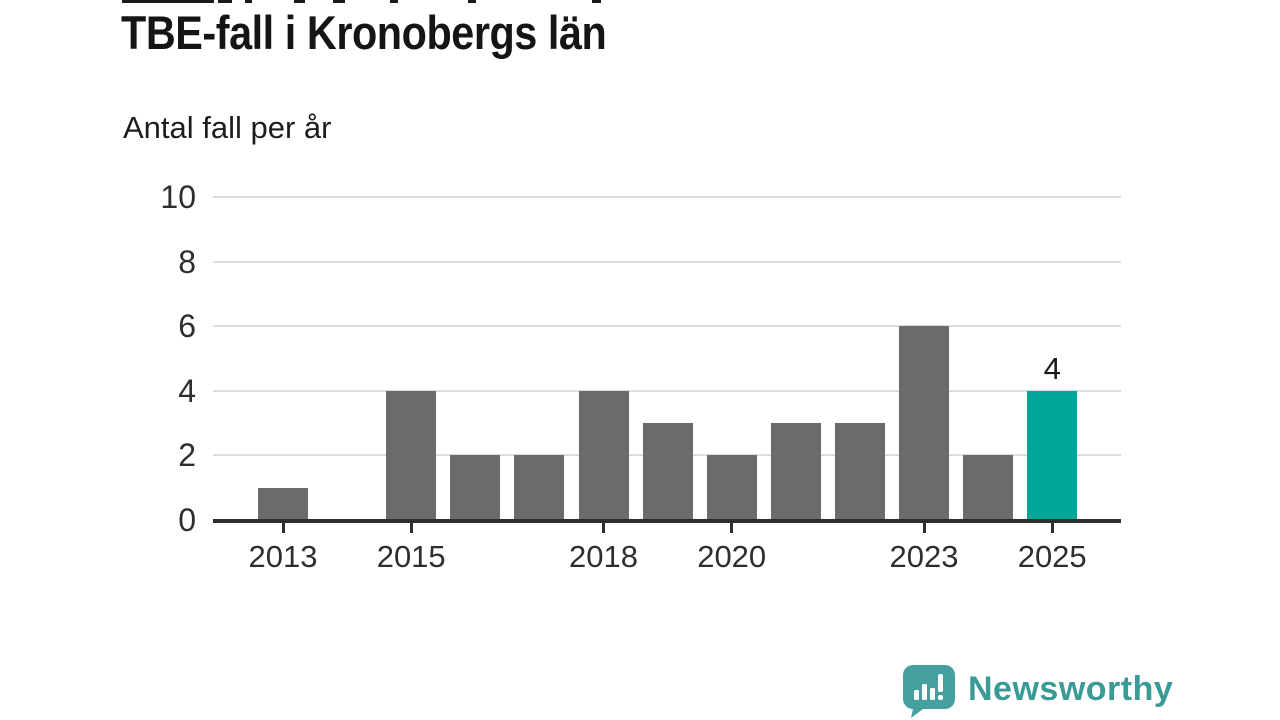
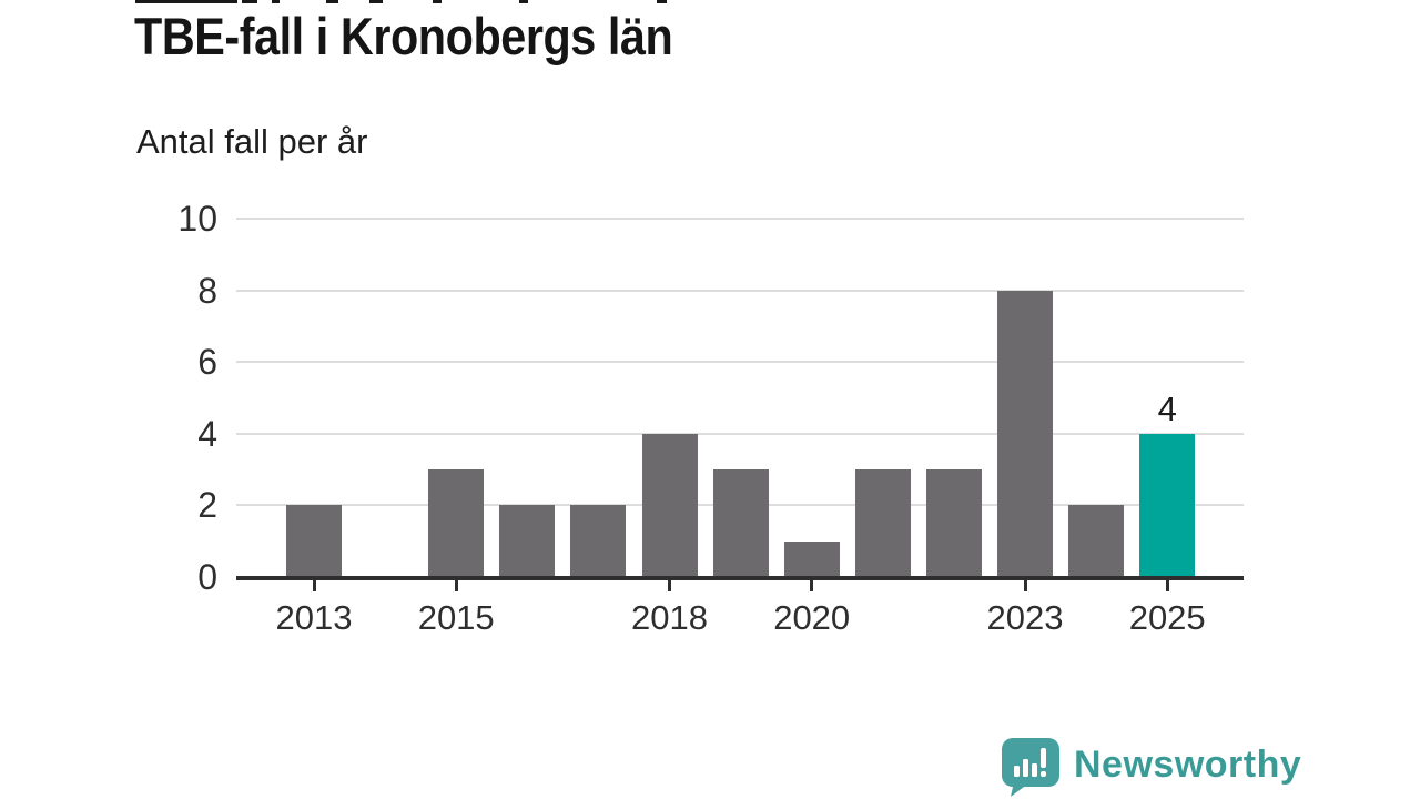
2013: 1 -> 2
2015: 4 -> 3
2020: 2 -> 1
2023: 6 -> 8
